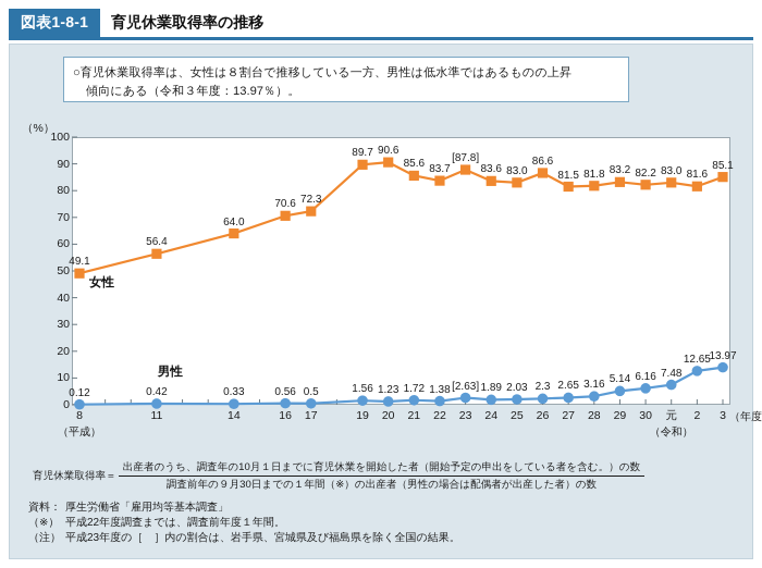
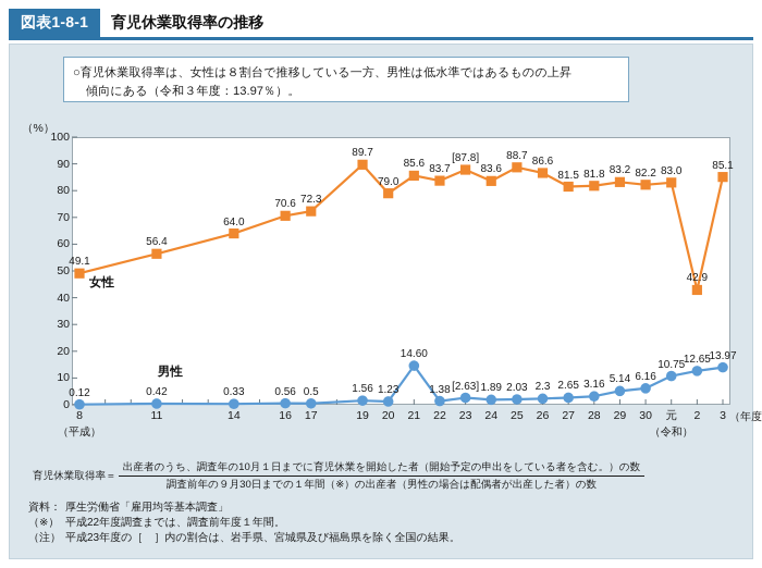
女性/20: 90.6 -> 79.0
男性/21: 1.72 -> 14.60
女性/25: 83.0 -> 88.7
男性/元: 7.48 -> 10.75
女性/2: 81.6 -> 42.9
